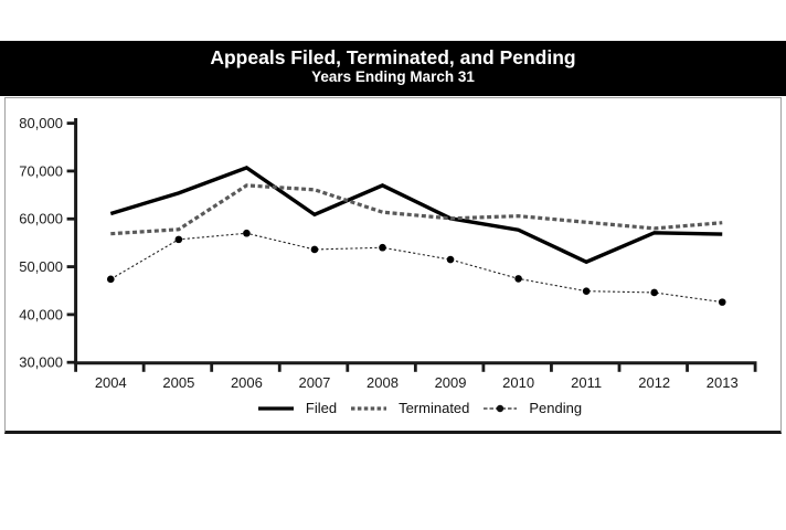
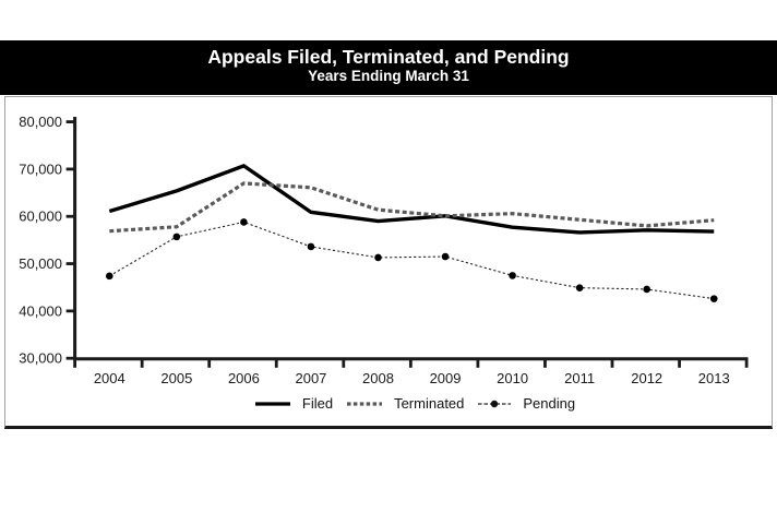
Pending/2006: 57000 -> 59000
Filed/2008: 67000 -> 59000
Pending/2008: 54000 -> 51000
Filed/2011: 51000 -> 57000
